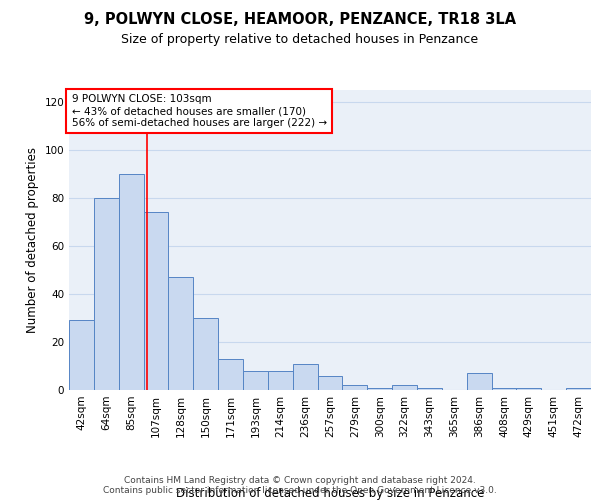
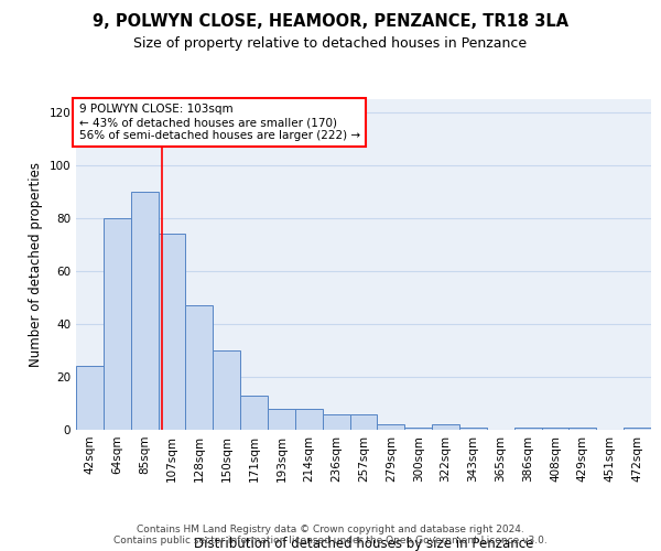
42sqm: 29 -> 24
236sqm: 11 -> 6
386sqm: 7 -> 1
